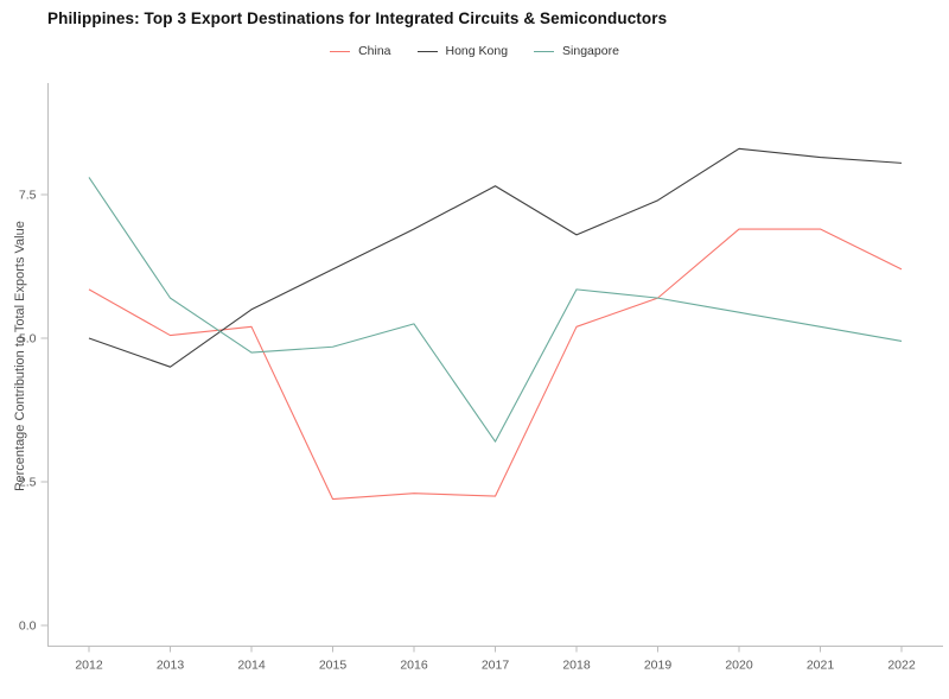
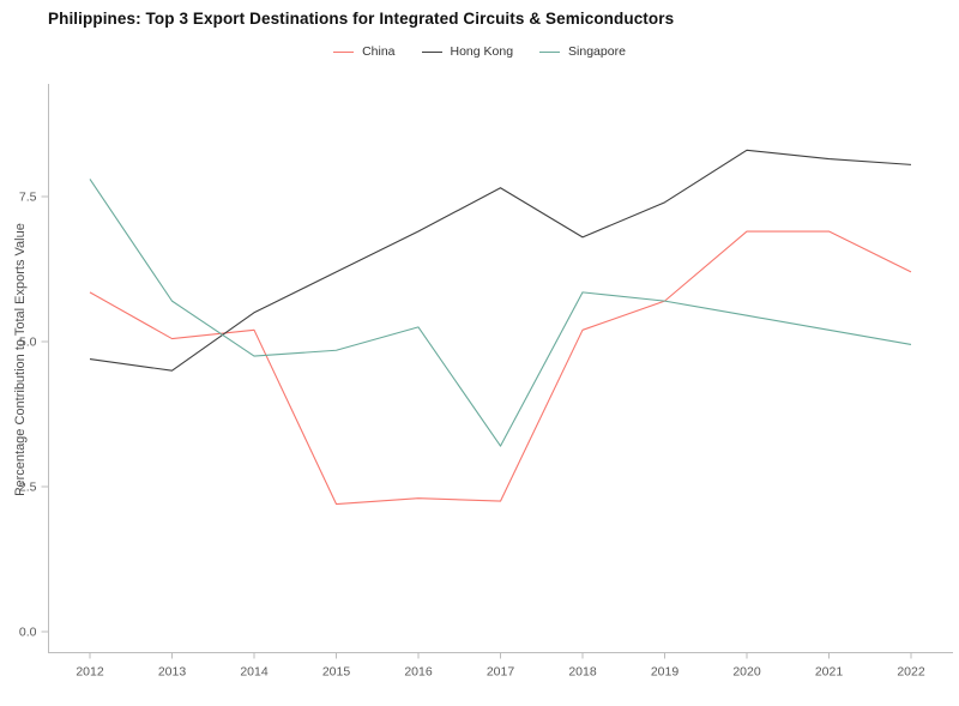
Hong Kong/2012: 5.0 -> 4.7
